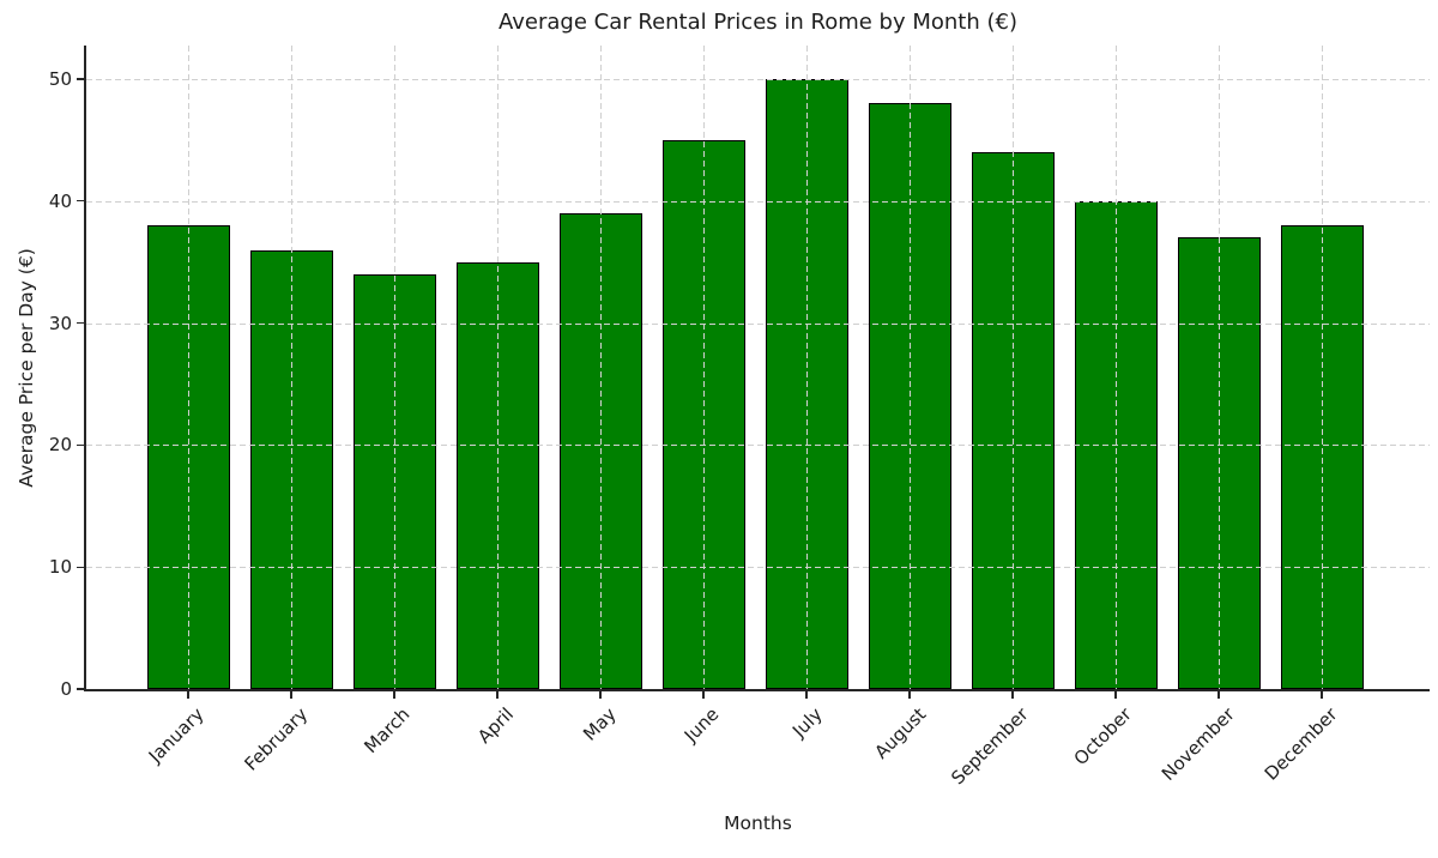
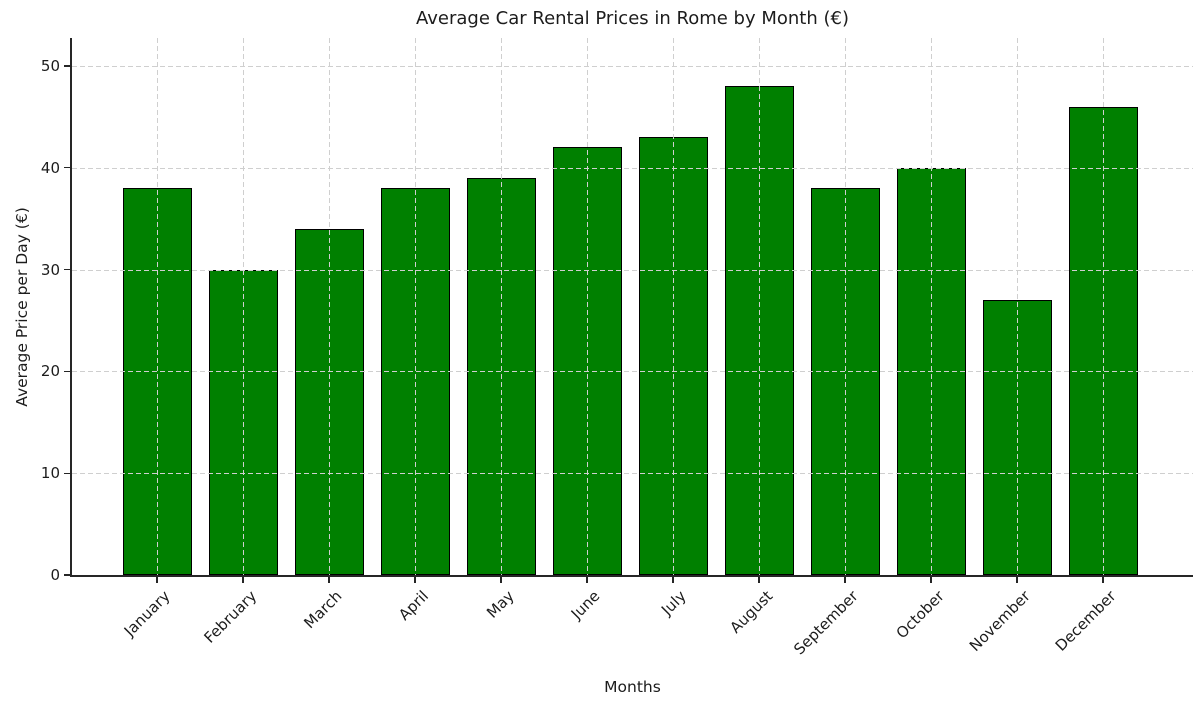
February: 36 -> 30
April: 35 -> 38
June: 45 -> 42
July: 50 -> 43
September: 44 -> 38
November: 37 -> 27
December: 38 -> 46
